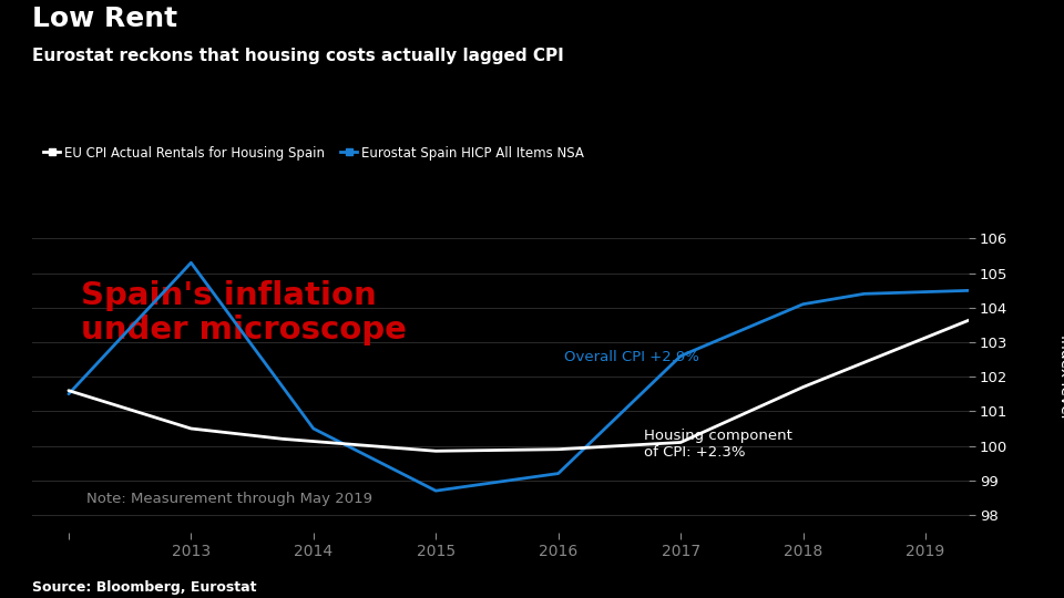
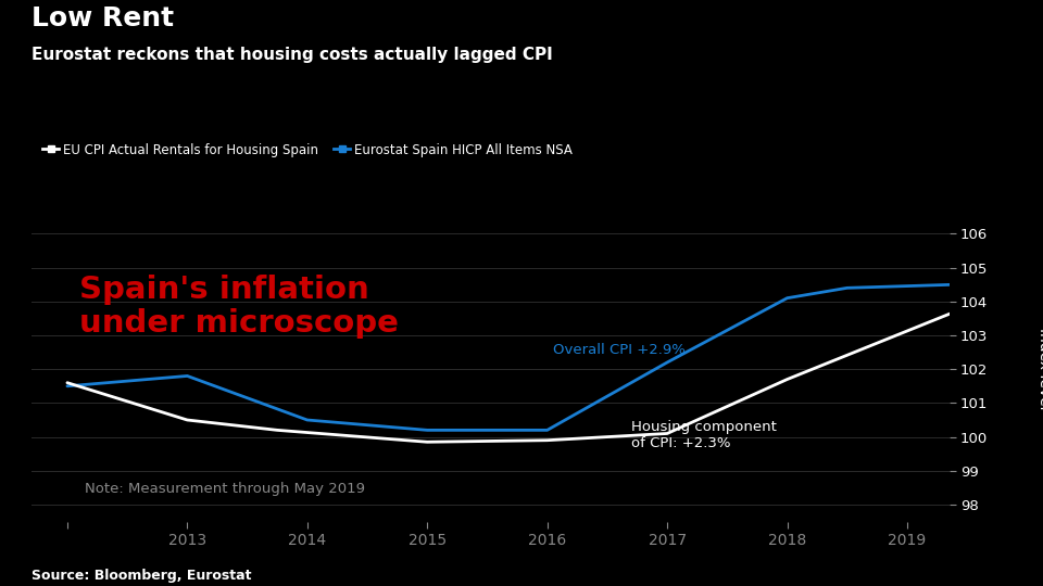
Eurostat Spain HICP All Items NSA/2013: 105.3 -> 101.8
Eurostat Spain HICP All Items NSA/2015: 98.7 -> 100.2
Eurostat Spain HICP All Items NSA/2016: 99.2 -> 100.2
Eurostat Spain HICP All Items NSA/2017: 102.6 -> 102.2
